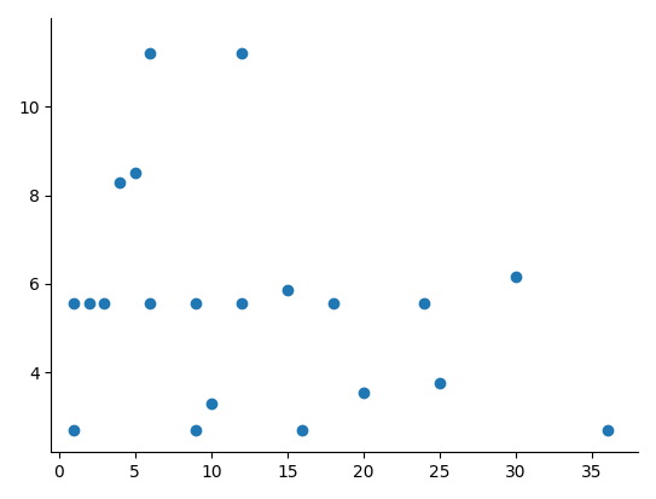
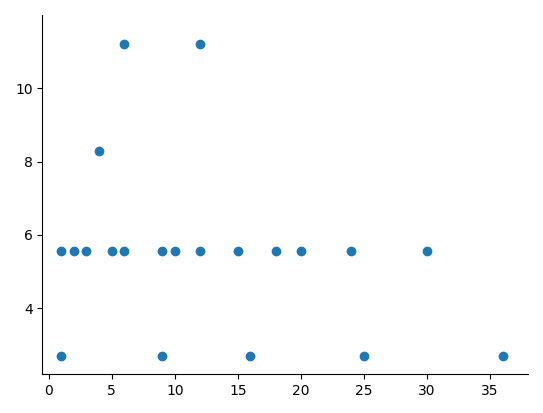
5: 8.50 -> 5.55
10: 3.30 -> 5.55
15: 5.85 -> 5.55
20: 3.55 -> 5.55
25: 3.75 -> 2.70
30: 6.15 -> 5.55
